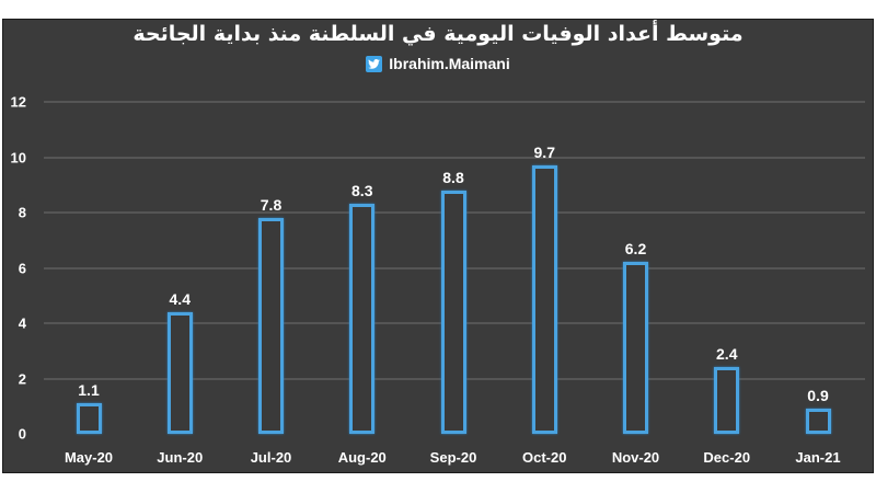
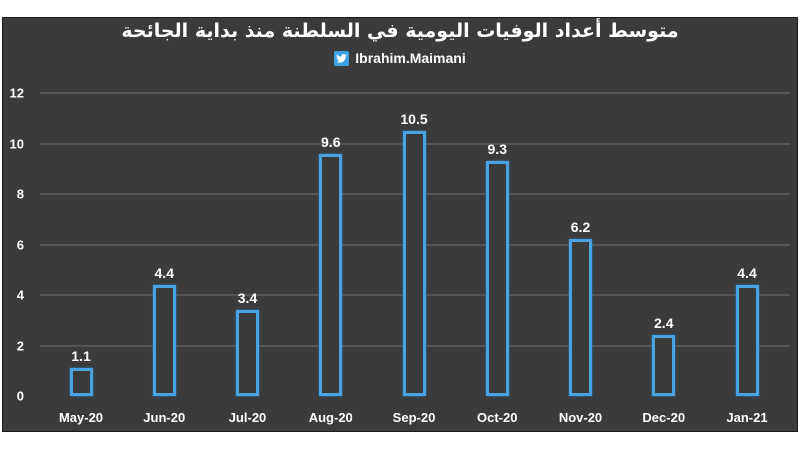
Jul-20: 7.8 -> 3.4
Aug-20: 8.3 -> 9.6
Sep-20: 8.8 -> 10.5
Oct-20: 9.7 -> 9.3
Jan-21: 0.9 -> 4.4
